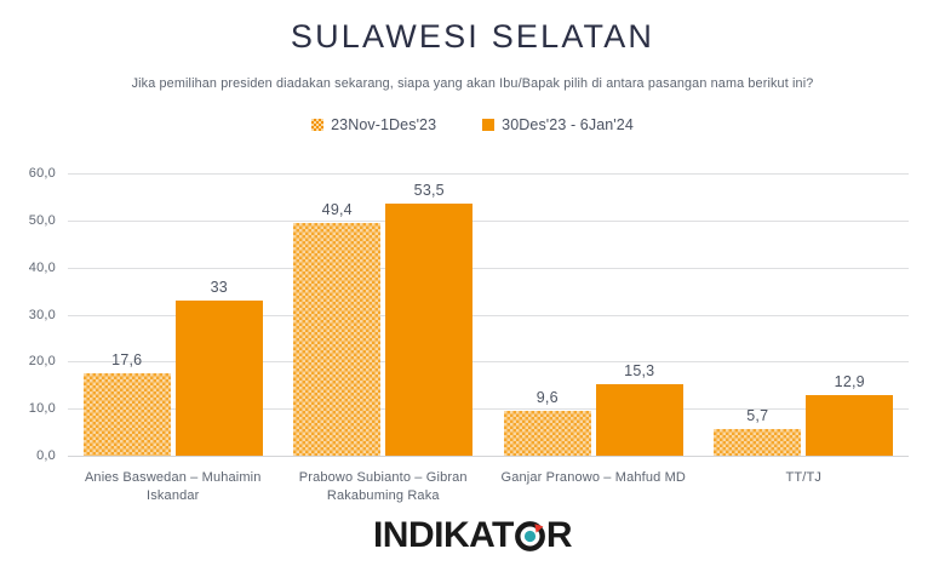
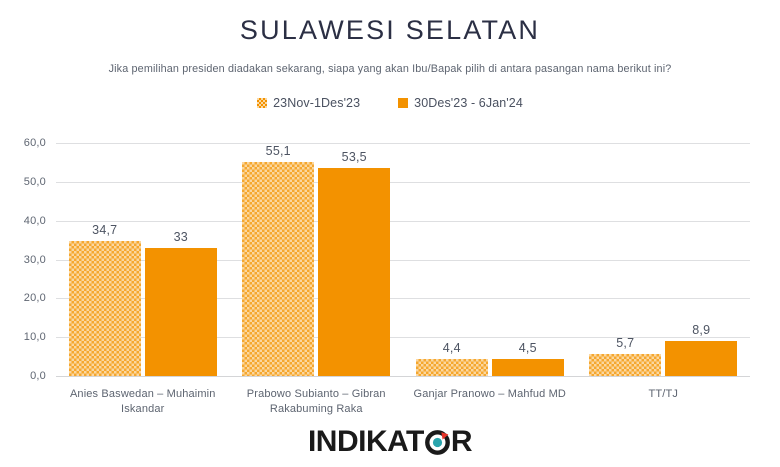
23Nov-1Des'23/Anies Baswedan – Muhaimin Iskandar: 17,6 -> 34,7
23Nov-1Des'23/Prabowo Subianto – Gibran Rakabuming Raka: 49,4 -> 55,1
23Nov-1Des'23/Ganjar Pranowo – Mahfud MD: 9,6 -> 4,4
30Des'23 - 6Jan'24/Ganjar Pranowo – Mahfud MD: 15,3 -> 4,5
30Des'23 - 6Jan'24/TT/TJ: 12,9 -> 8,9
